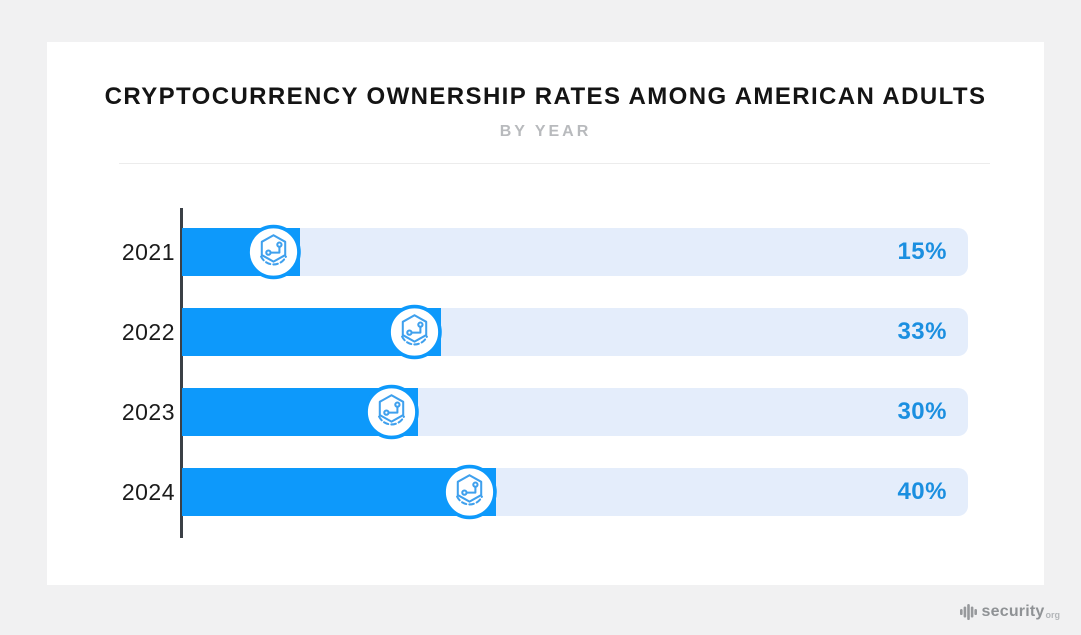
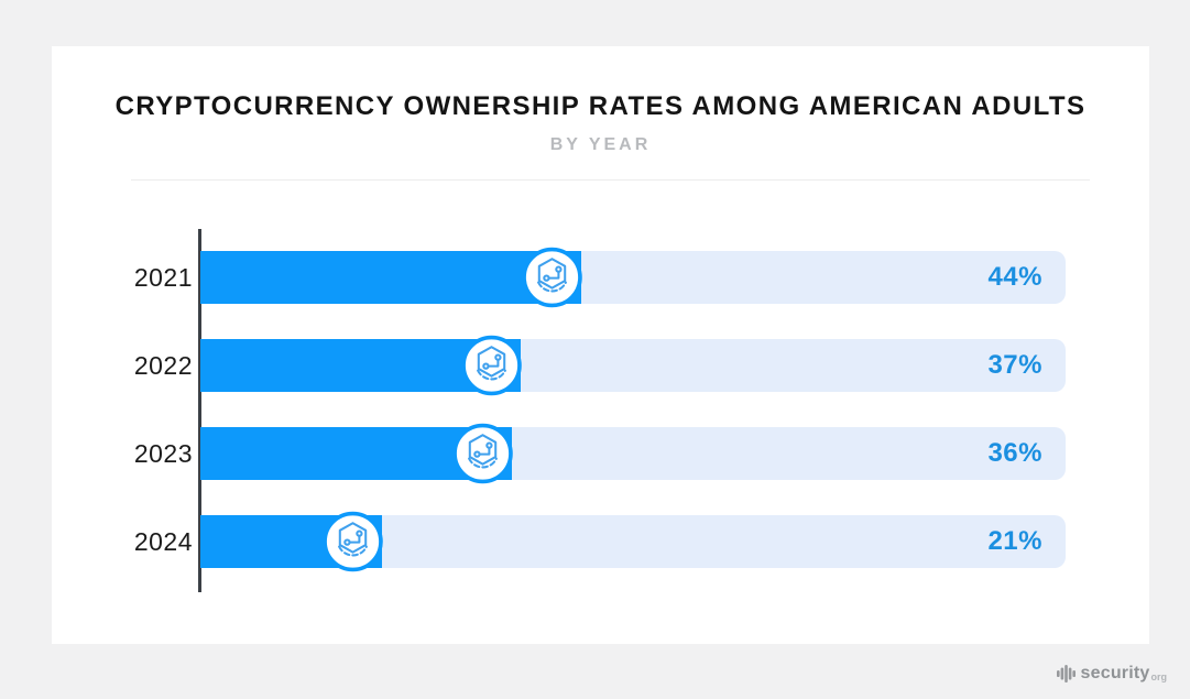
2021: 15% -> 44%
2022: 33% -> 37%
2023: 30% -> 36%
2024: 40% -> 21%
